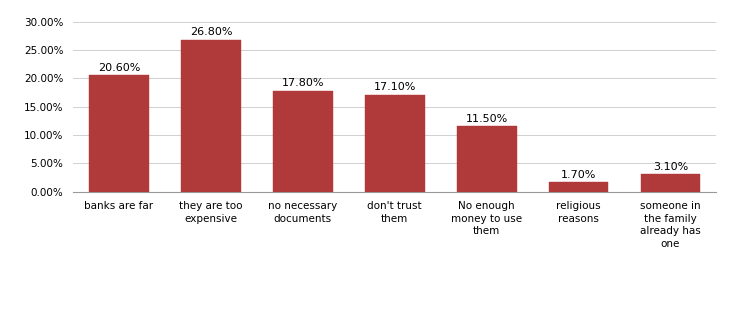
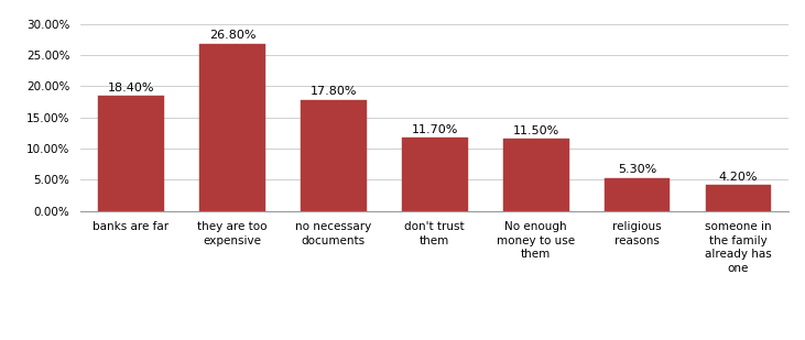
banks are far: 20.60% -> 18.40%
don't trust them: 17.10% -> 11.70%
religious reasons: 1.70% -> 5.30%
someone in the family already has one: 3.10% -> 4.20%
